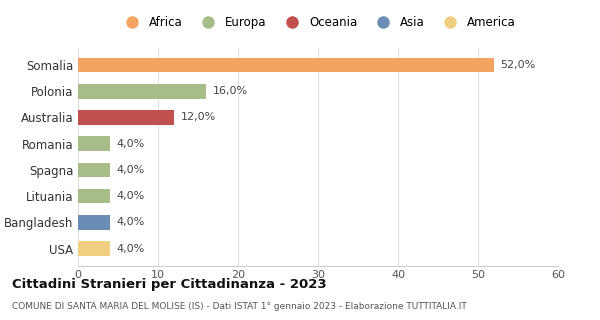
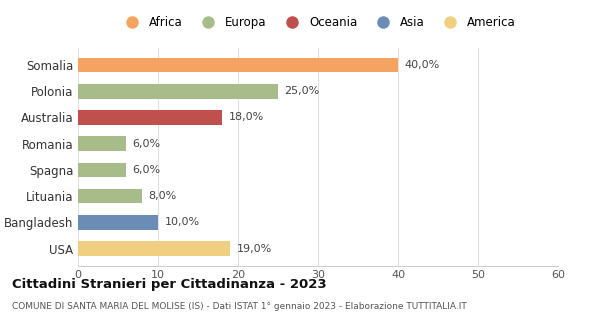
Somalia: 52,0% -> 40,0%
Polonia: 16,0% -> 25,0%
Australia: 12,0% -> 18,0%
Romania: 4,0% -> 6,0%
Spagna: 4,0% -> 6,0%
Lituania: 4,0% -> 8,0%
Bangladesh: 4,0% -> 10,0%
USA: 4,0% -> 19,0%
